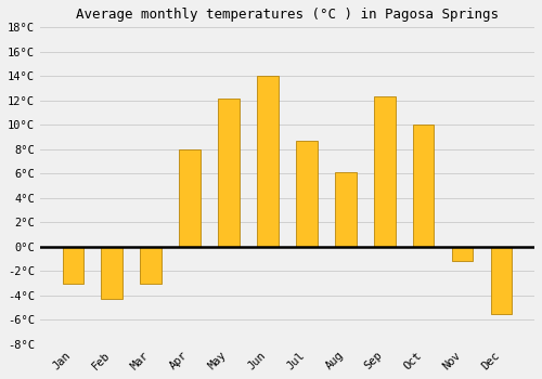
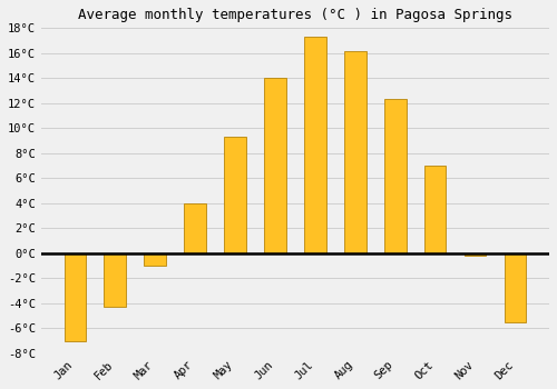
Jan: -3.0°C -> -7.0°C
Mar: -3.0°C -> -1.0°C
Apr: 8.0°C -> 4.0°C
May: 12.2°C -> 9.3°C
Jul: 8.7°C -> 17.3°C
Aug: 6.1°C -> 16.2°C
Oct: 10.0°C -> 7.0°C
Nov: -1.2°C -> -0.2°C
